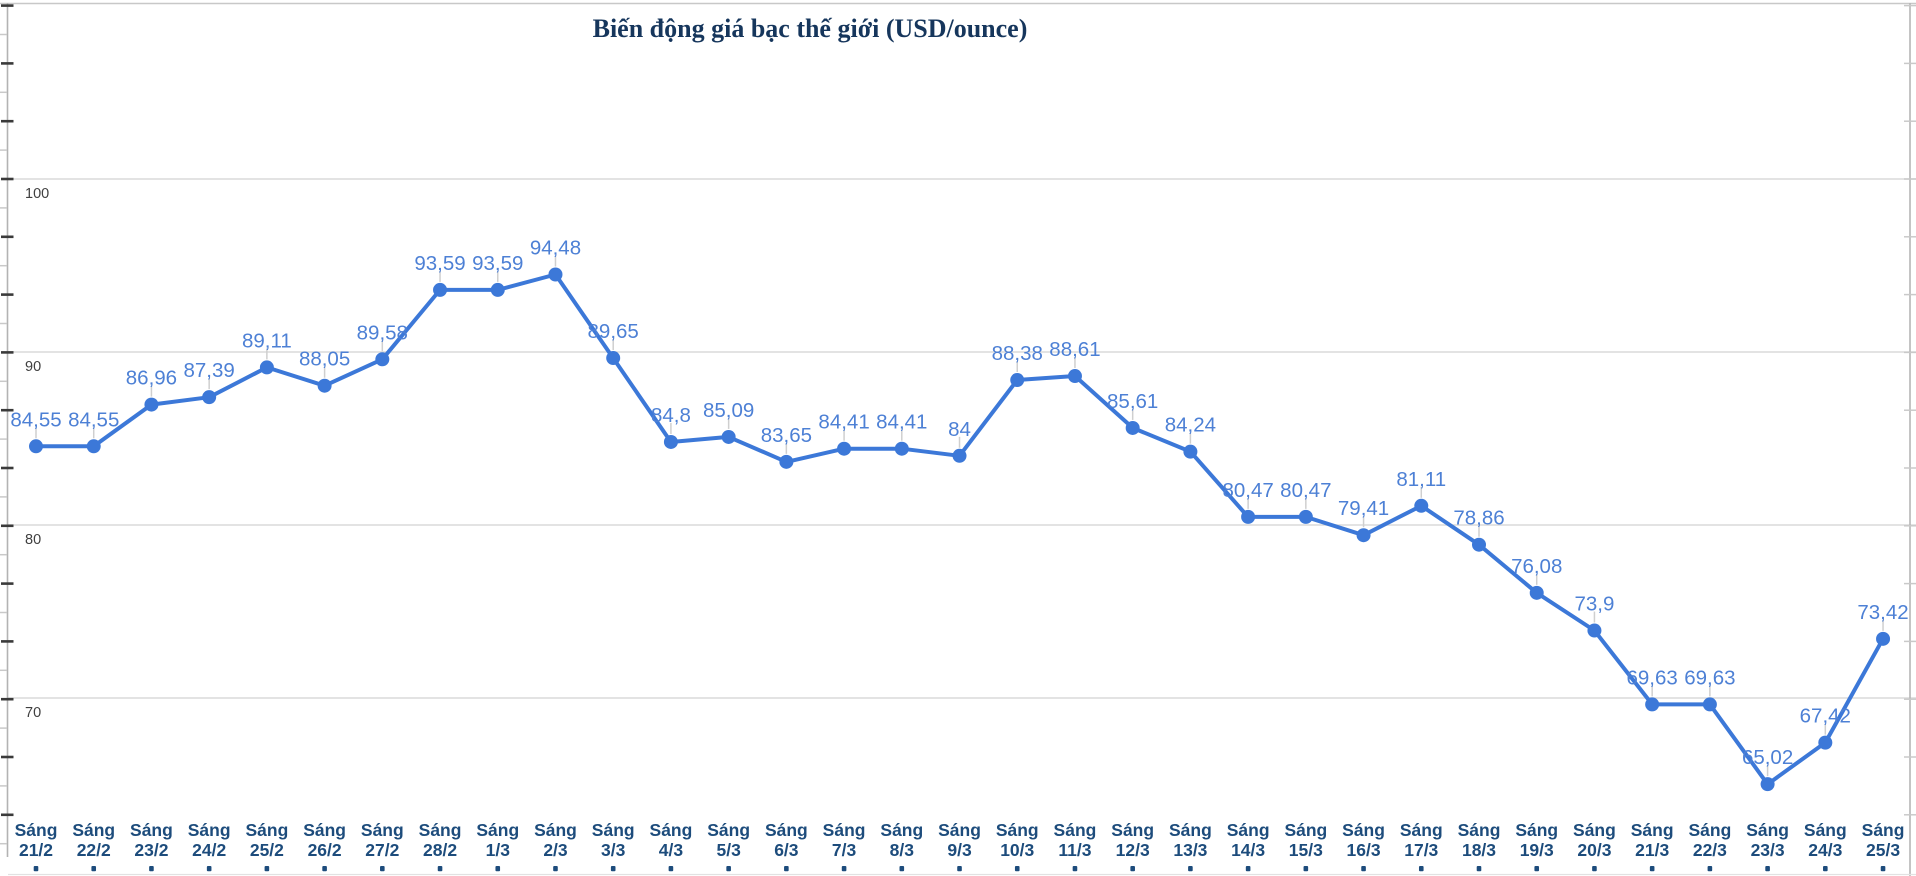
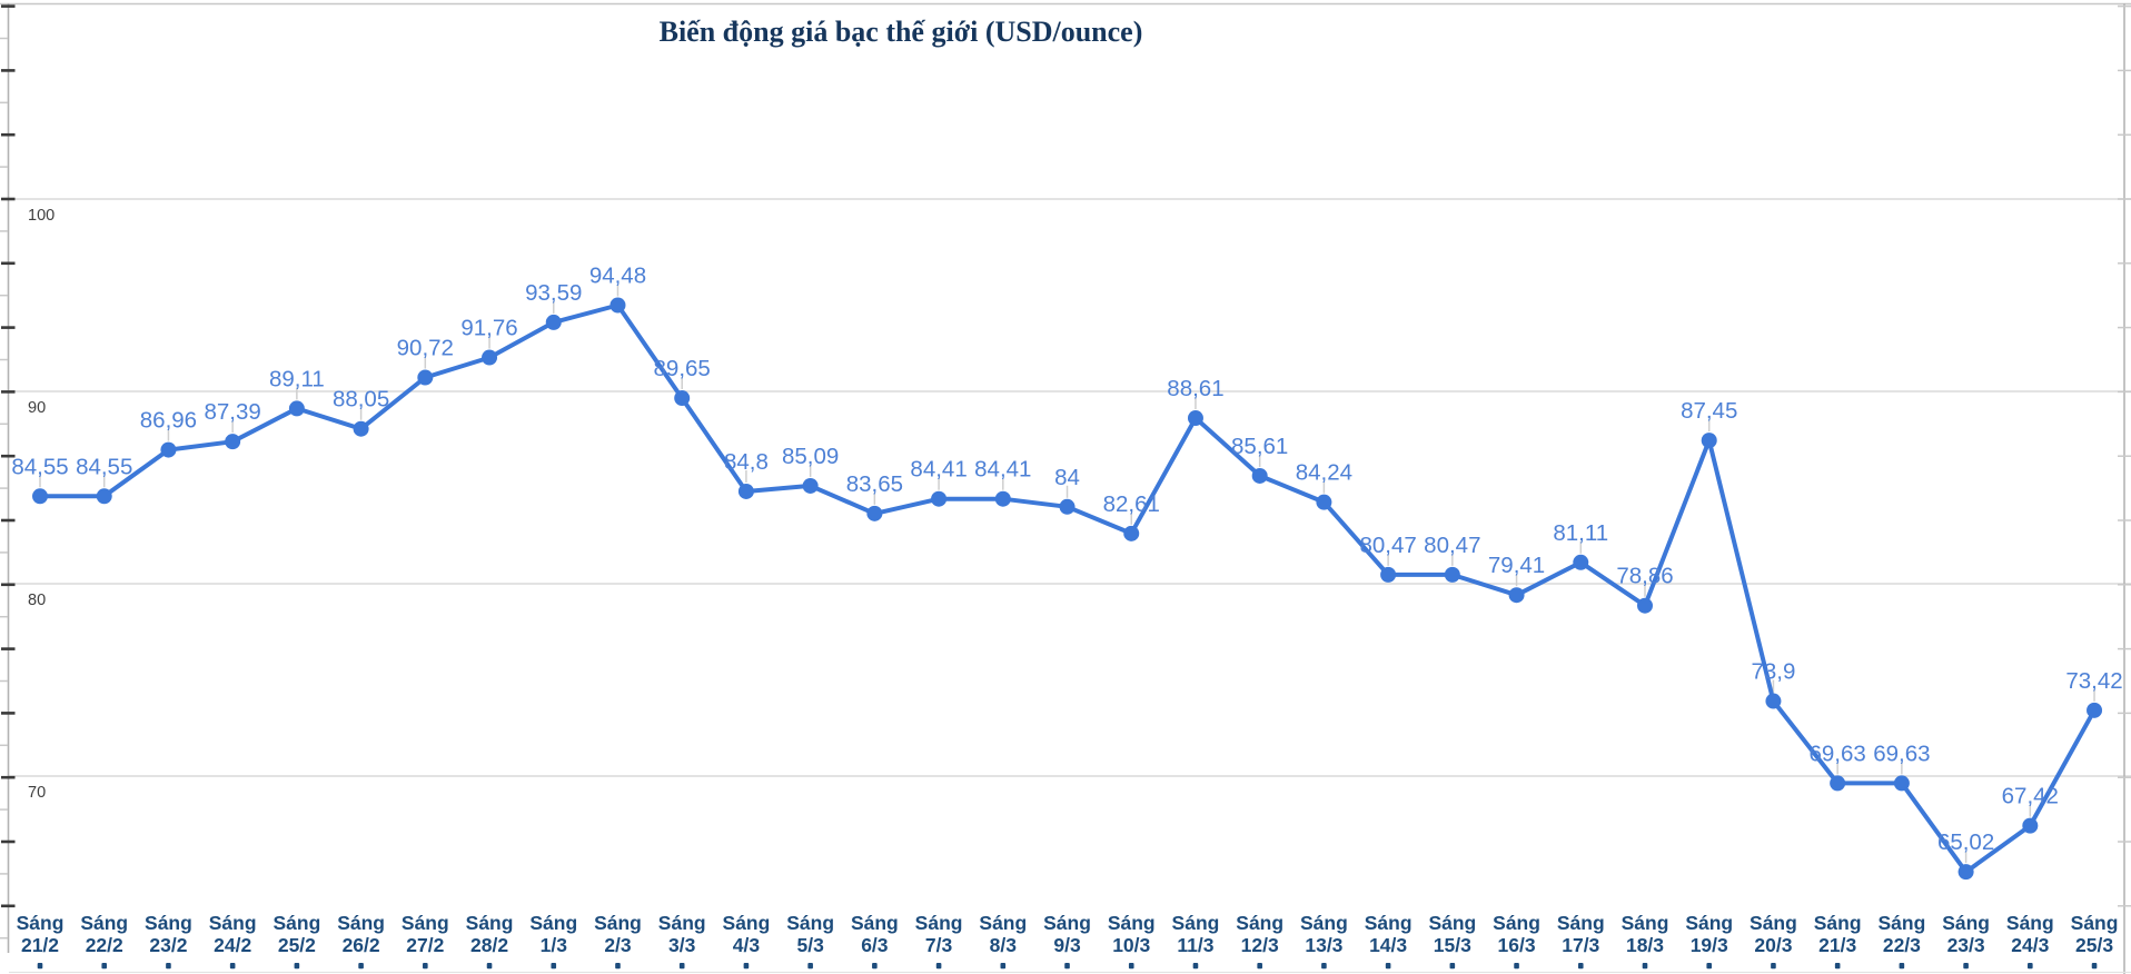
27/2: 89,58 -> 90,72
28/2: 93,59 -> 91,76
10/3: 88,38 -> 82,61
19/3: 76,08 -> 87,45
